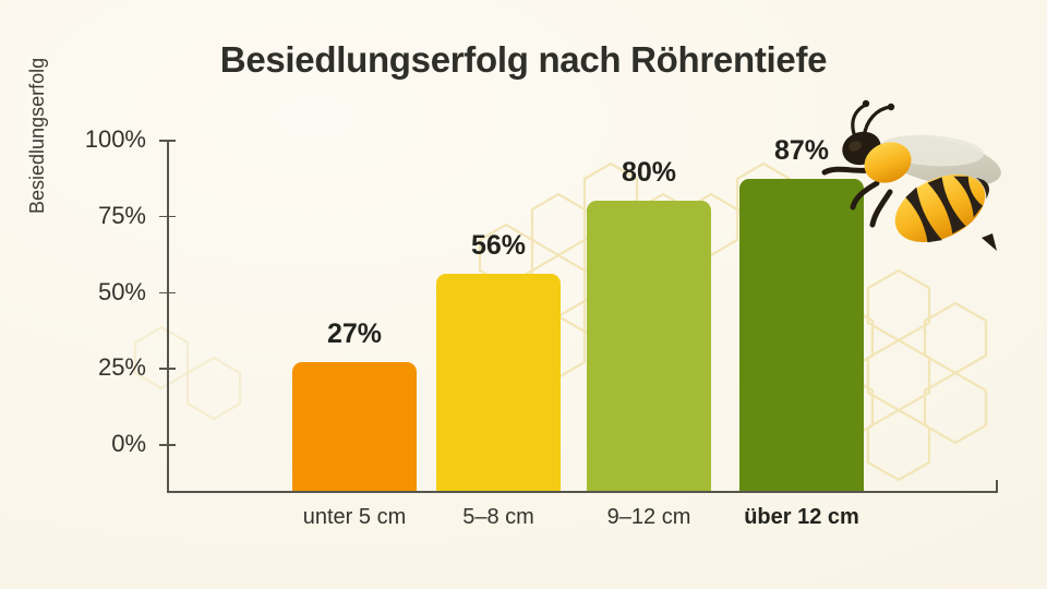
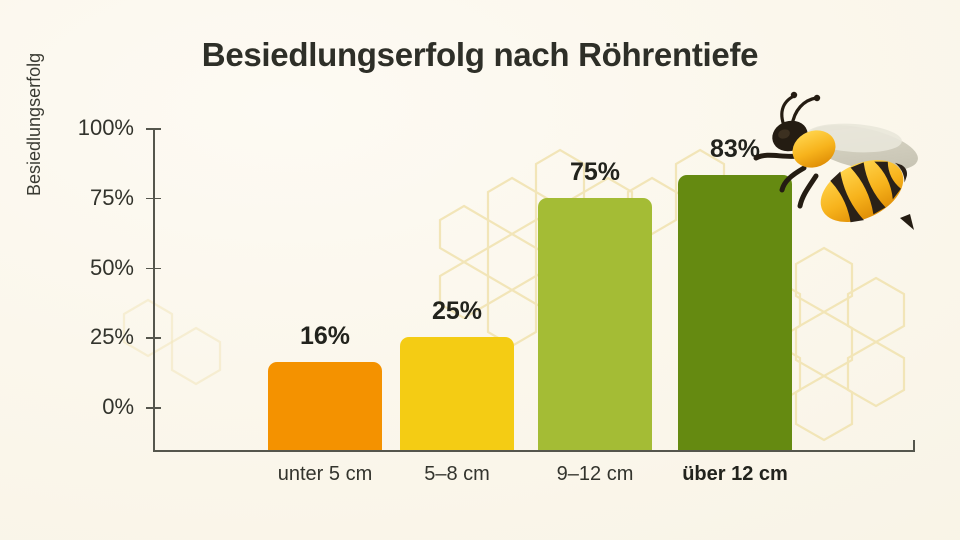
unter 5 cm: 27% -> 16%
5–8 cm: 56% -> 25%
9–12 cm: 80% -> 75%
über 12 cm: 87% -> 83%
